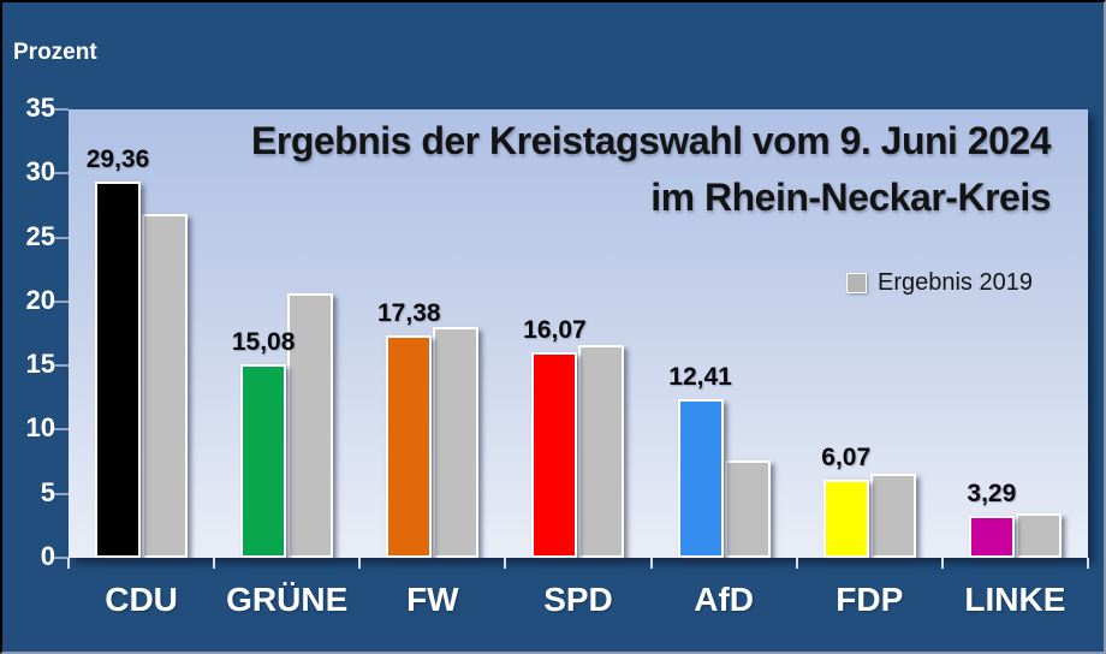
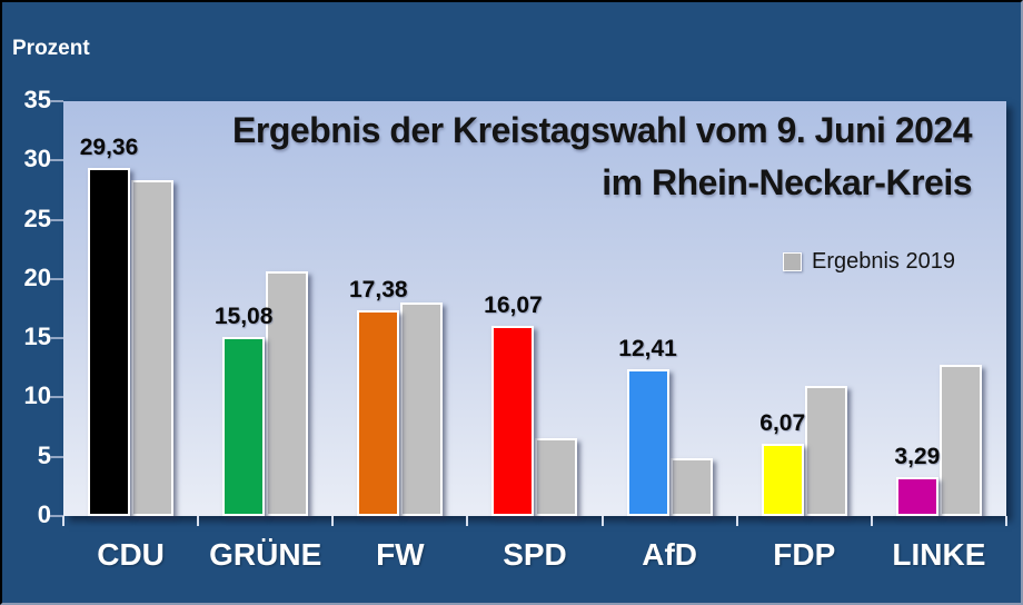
Ergebnis 2019/CDU: 26.8 -> 28.3
Ergebnis 2019/SPD: 16.6 -> 6.6
Ergebnis 2019/AfD: 7.6 -> 4.9
Ergebnis 2019/FDP: 6.6 -> 11.0
Ergebnis 2019/LINKE: 3.5 -> 12.8
